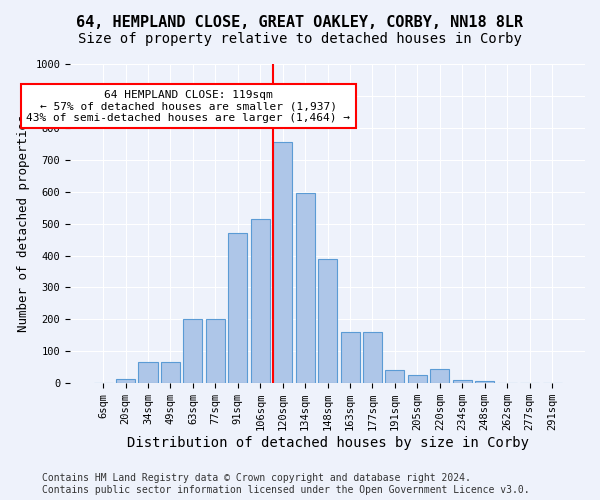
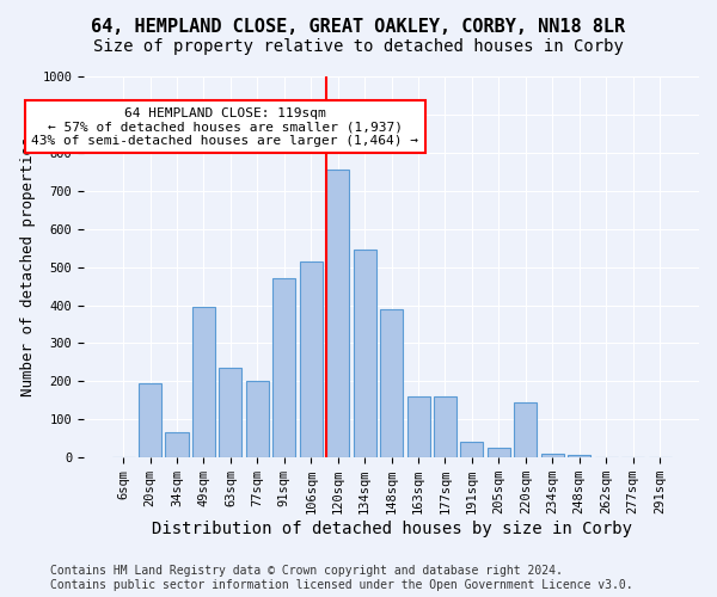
20sqm: 12 -> 195
49sqm: 65 -> 395
63sqm: 200 -> 235
134sqm: 595 -> 545
220sqm: 45 -> 145
